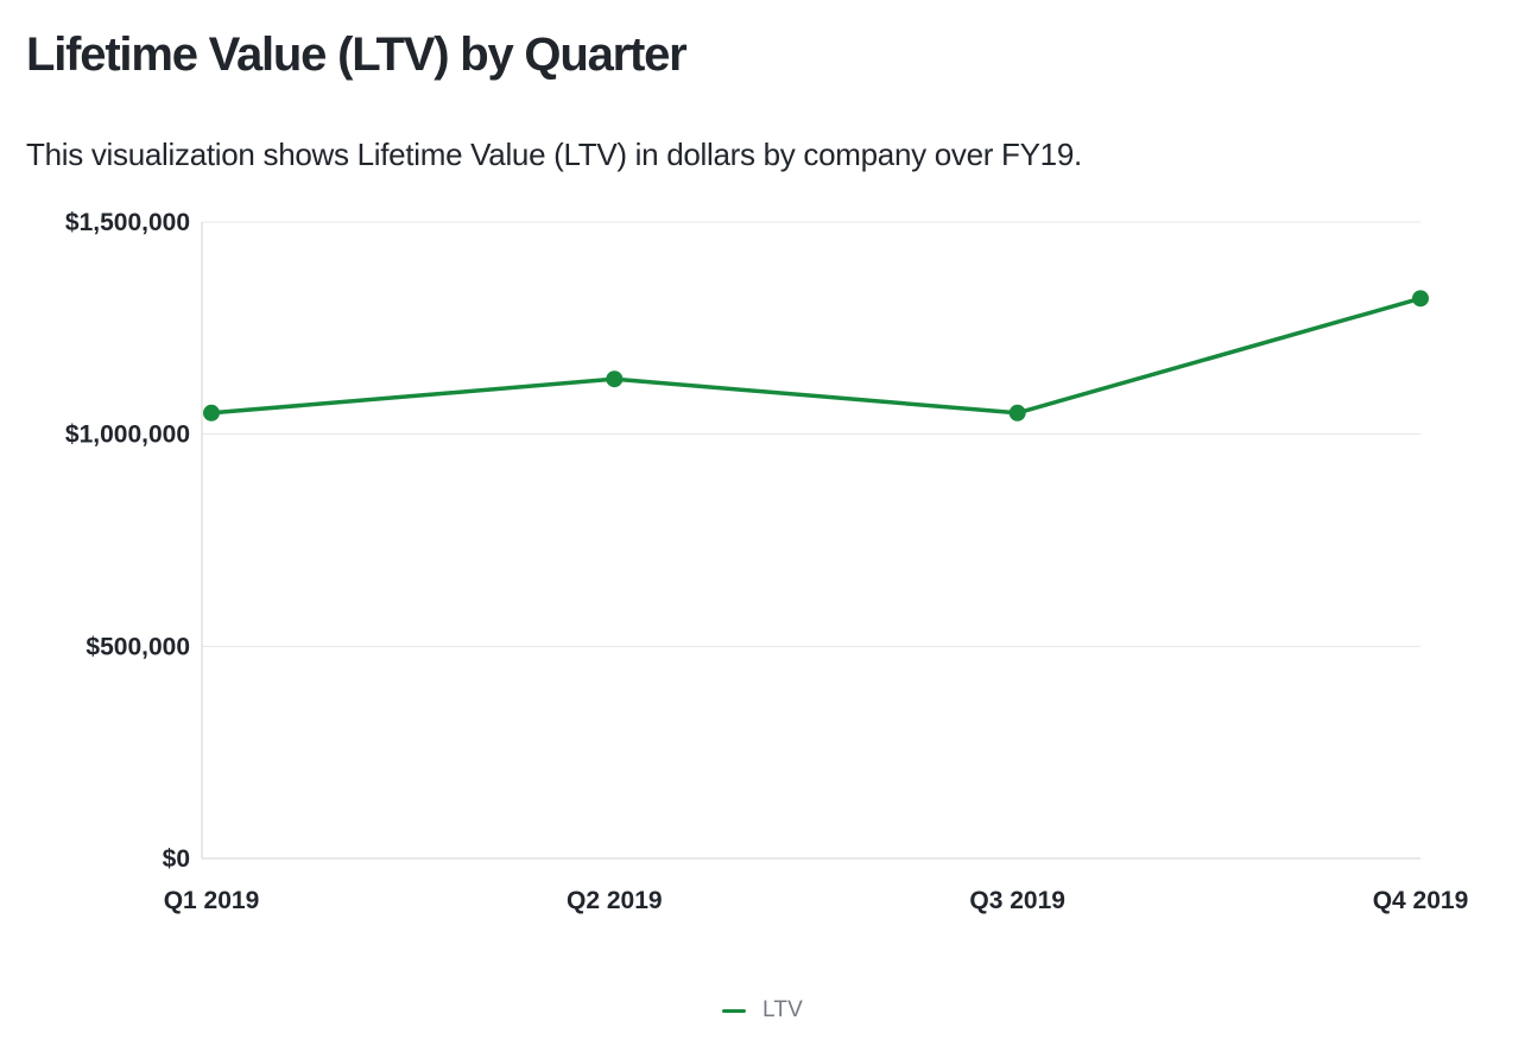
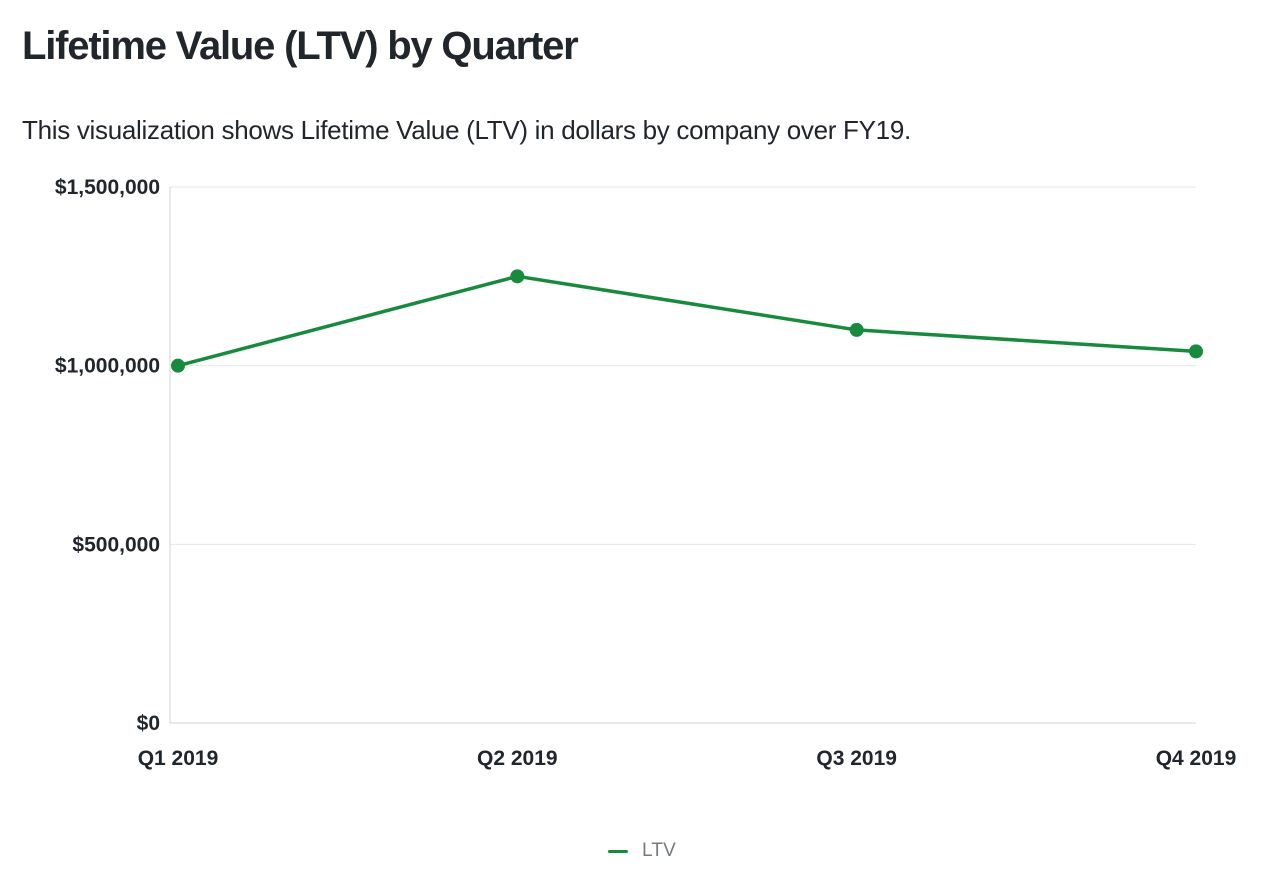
Q1 2019: $1050000 -> $1000000
Q2 2019: $1130000 -> $1250000
Q3 2019: $1050000 -> $1100000
Q4 2019: $1320000 -> $1040000
